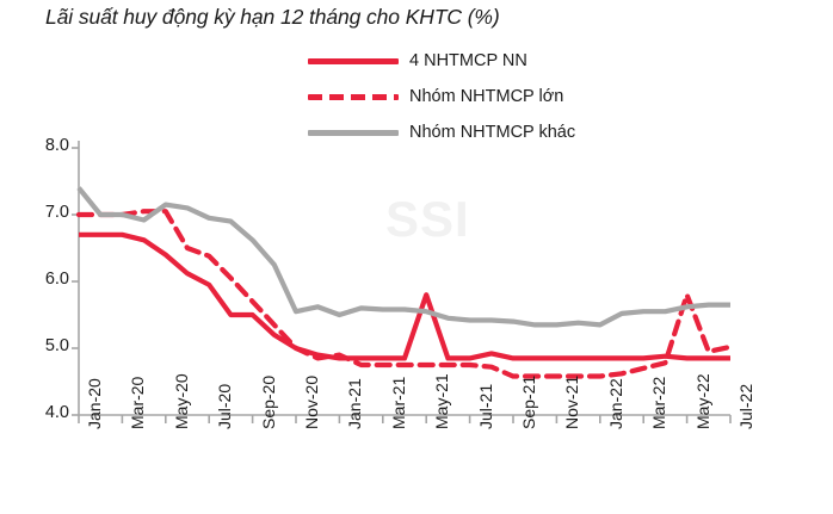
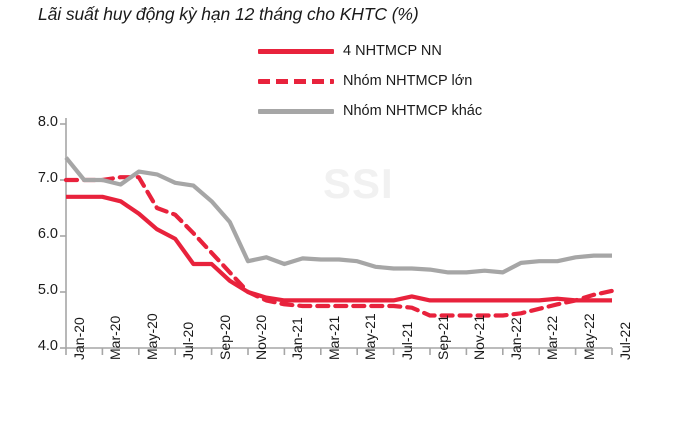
Nhóm NHTMCP lớn/Jan-21: 4.9 -> 4.8
4 NHTMCP NN/May-21: 5.8 -> 4.8
Nhóm NHTMCP lớn/May-22: 5.8 -> 4.8
